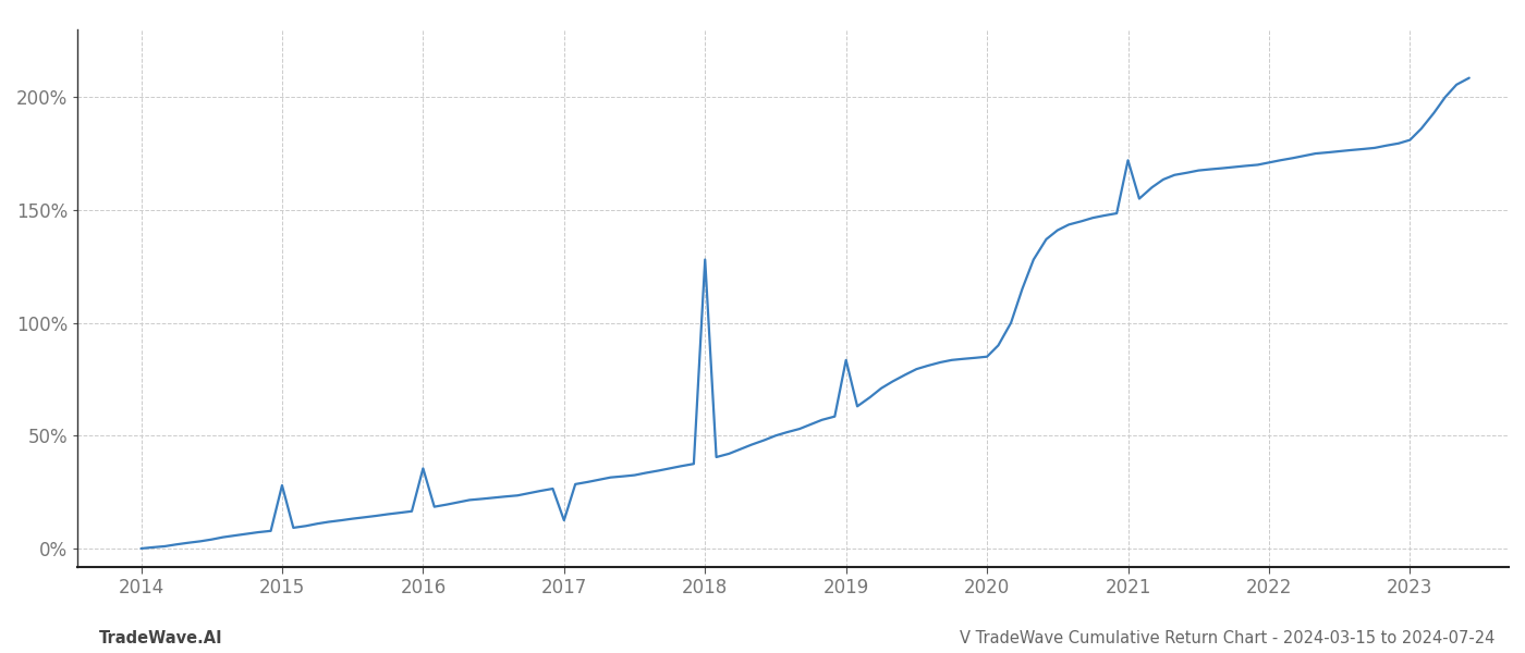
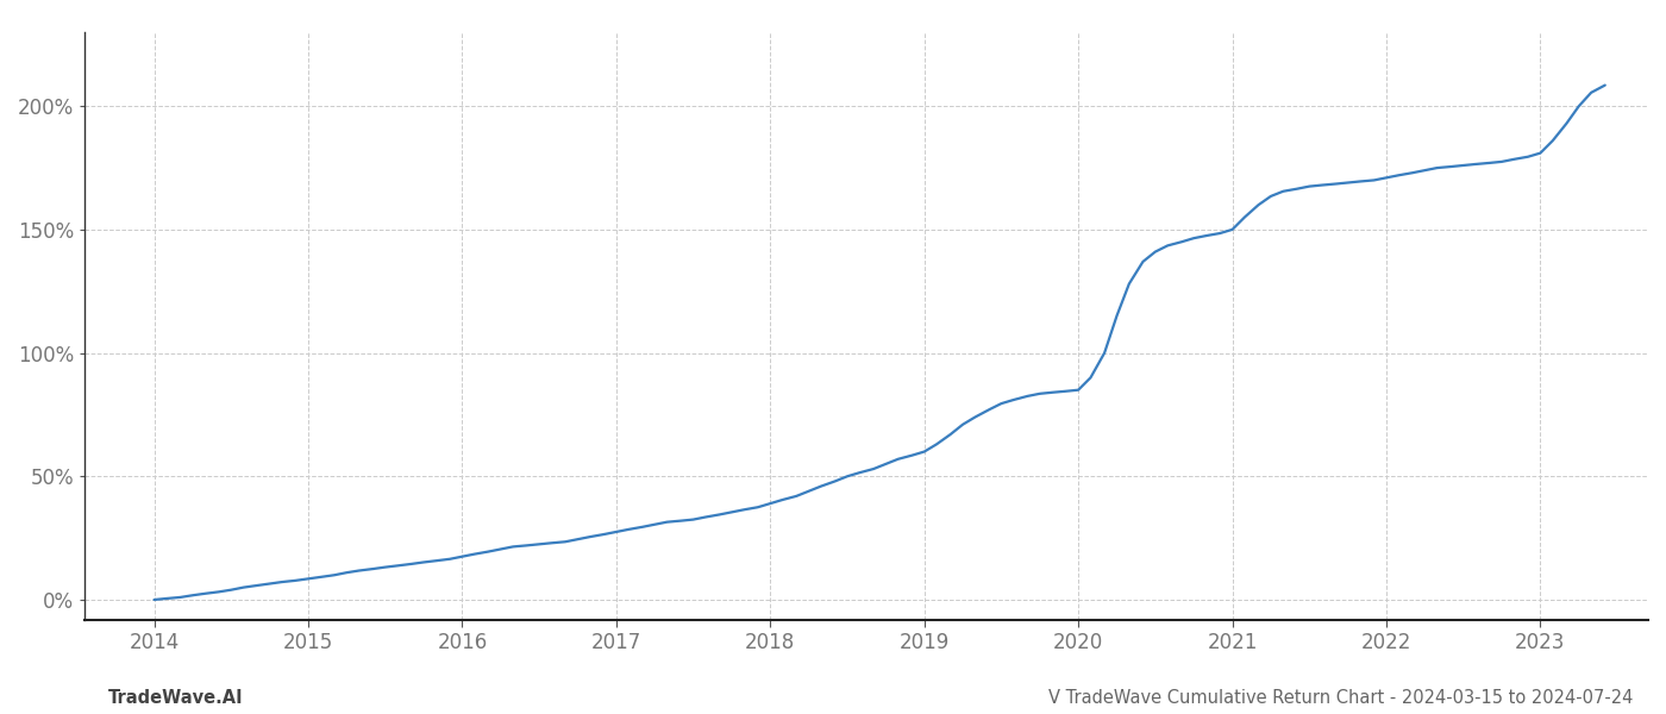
2015: 28.0% -> 8.5%
2016: 35.5% -> 17.5%
2017: 12.5% -> 27.5%
2018: 128.0% -> 39.0%
2019: 83.5% -> 60.0%
2021: 172.0% -> 150.0%
